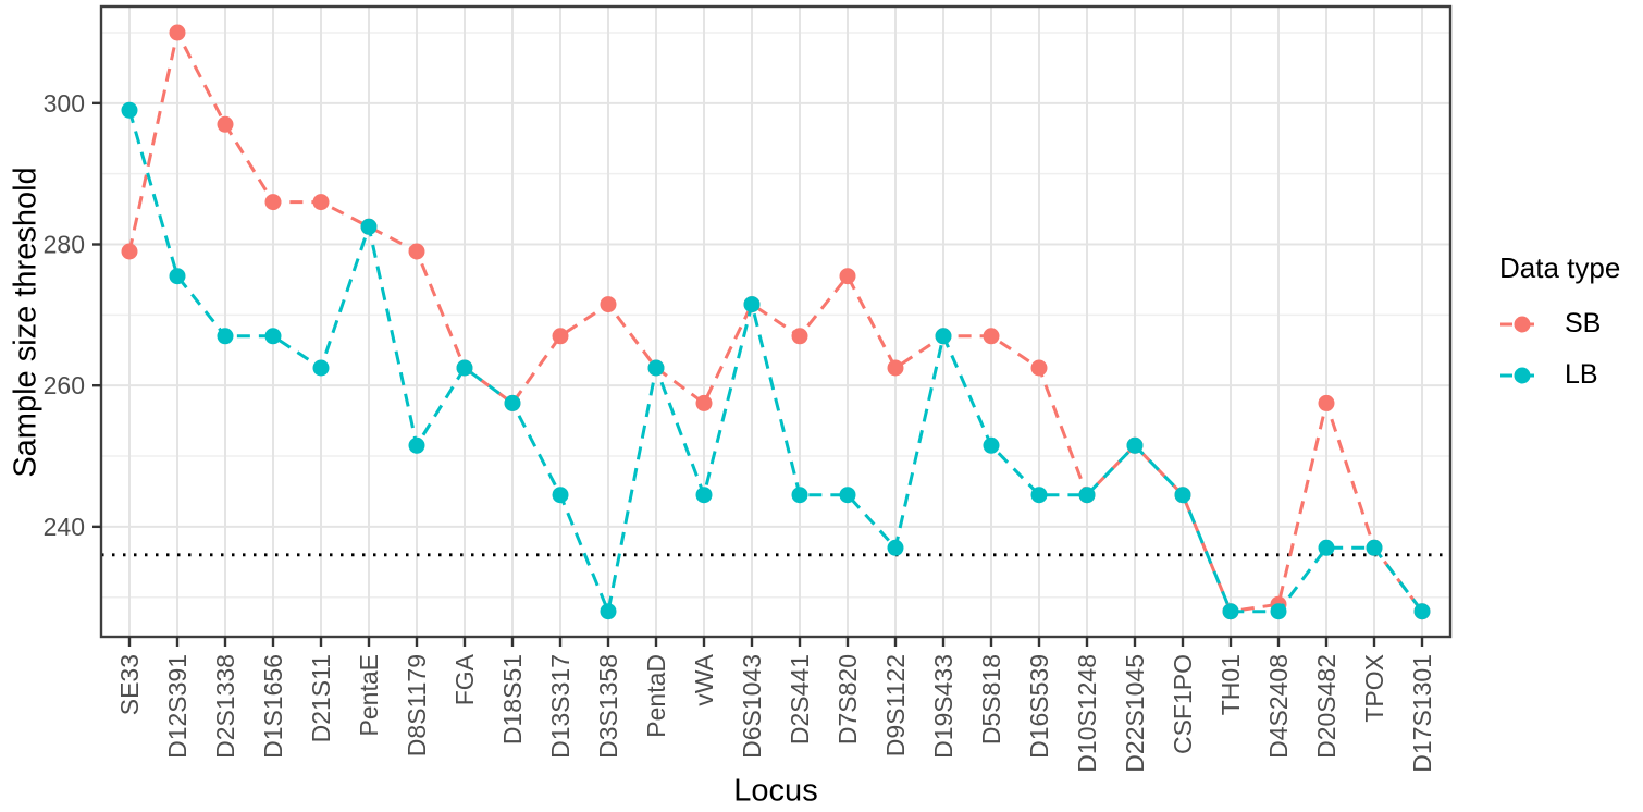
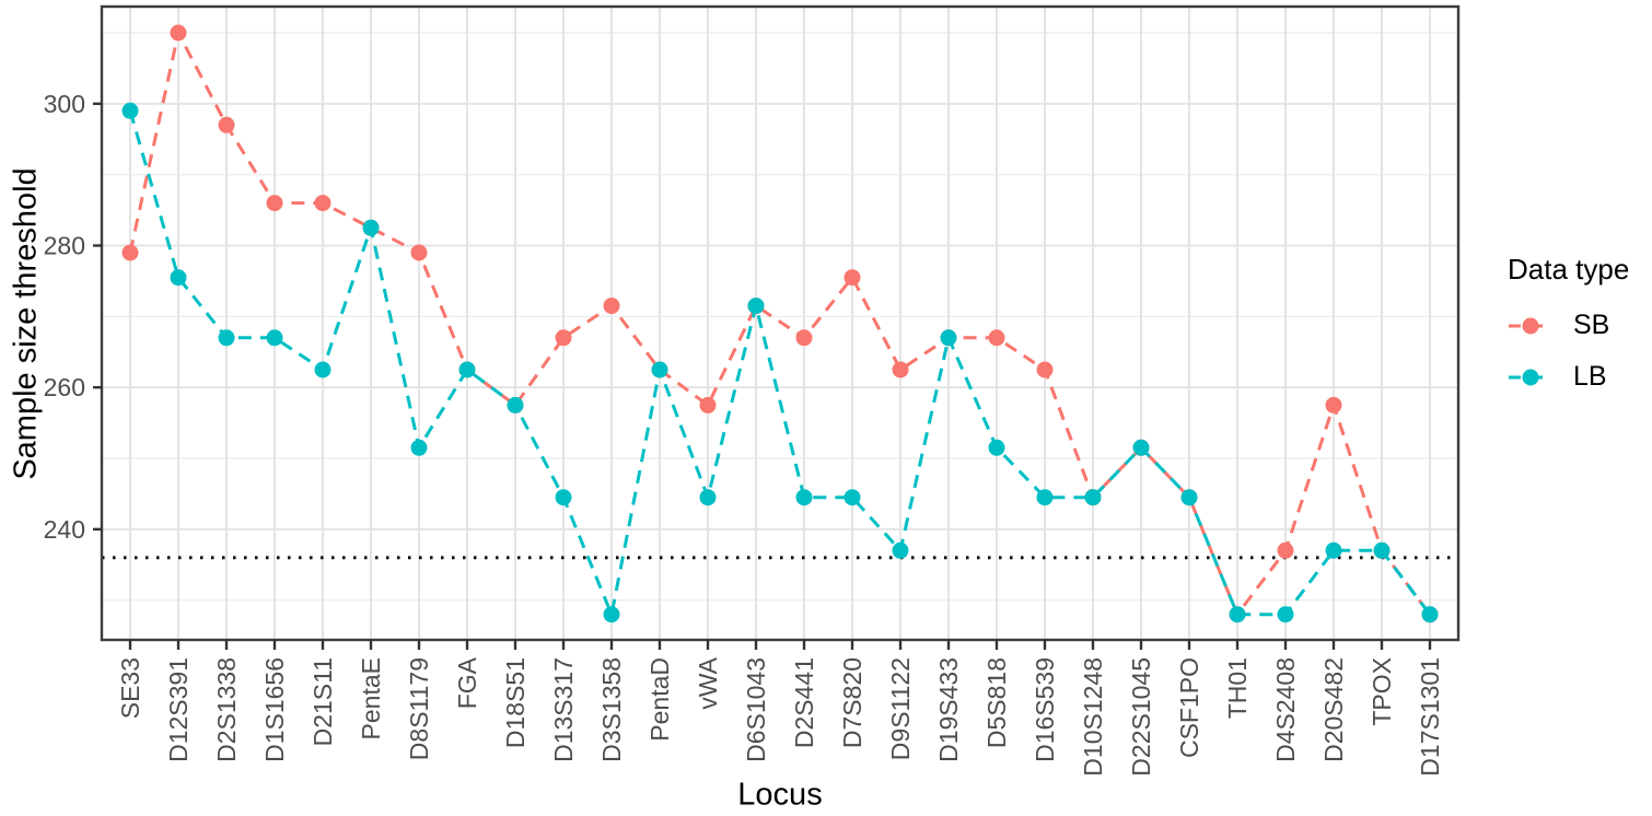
SB/D4S2408: 229 -> 237
